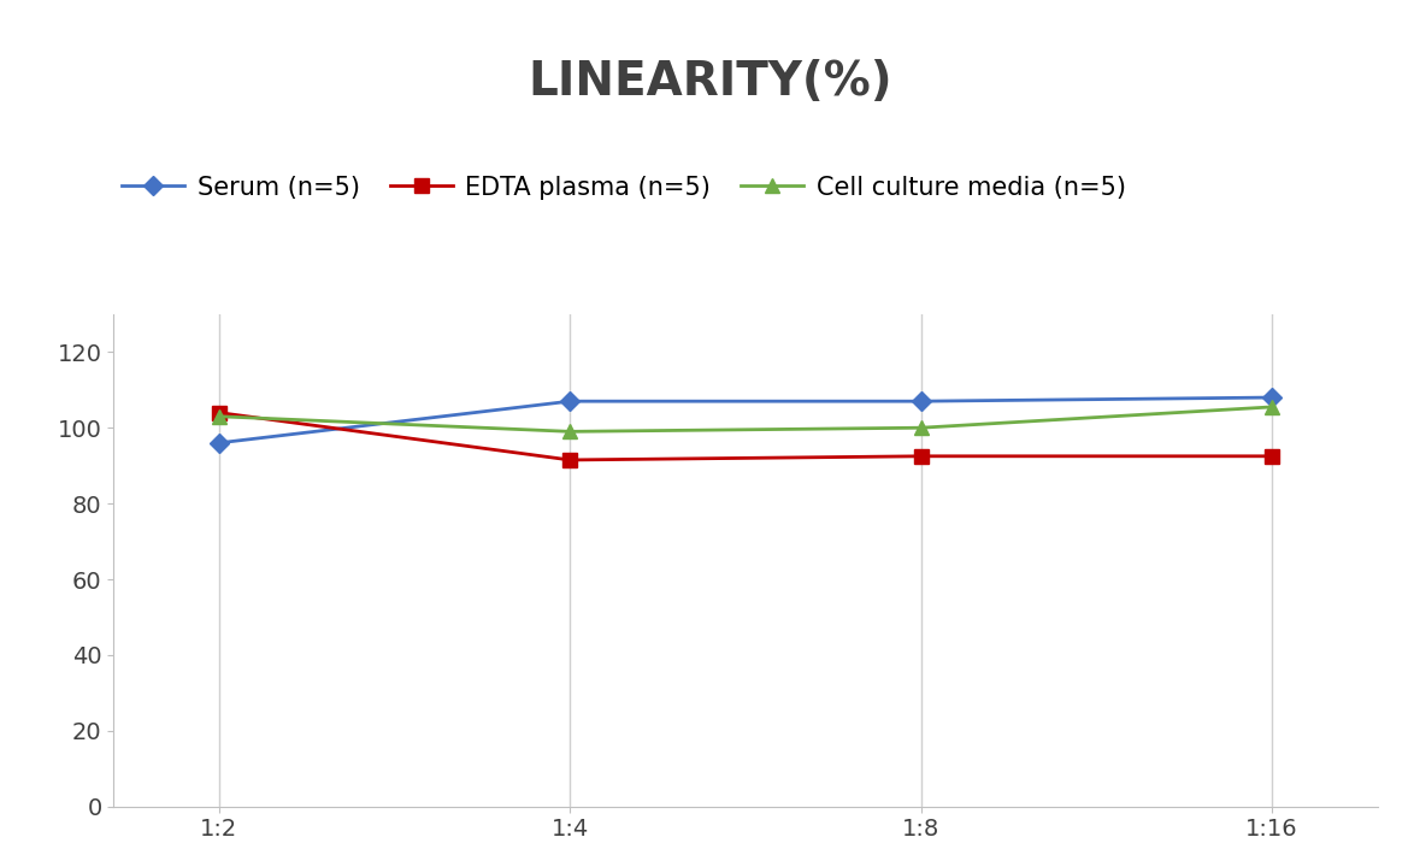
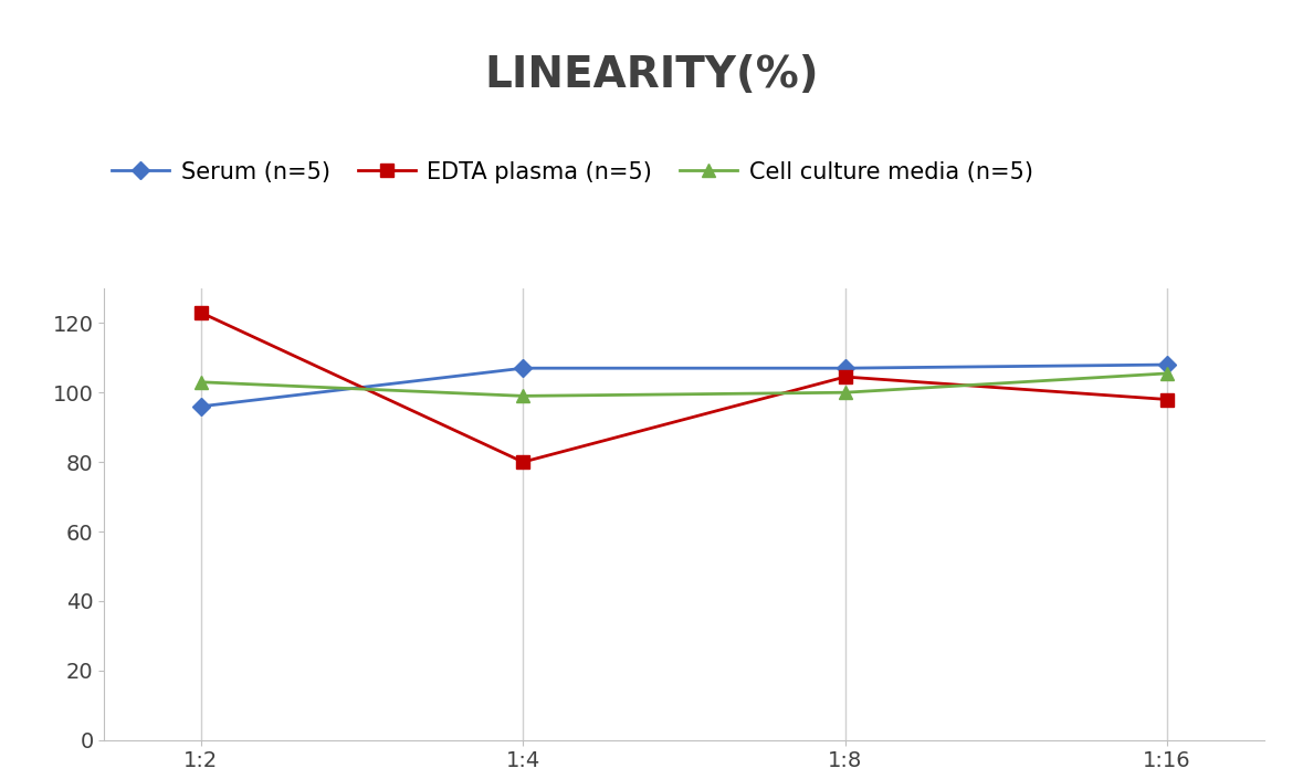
EDTA plasma (n=5)/1:2: 104.0 -> 123.0
EDTA plasma (n=5)/1:4: 91.5 -> 80.0
EDTA plasma (n=5)/1:8: 92.5 -> 104.5
EDTA plasma (n=5)/1:16: 92.5 -> 98.0
